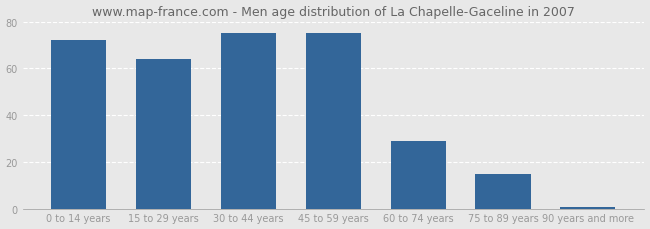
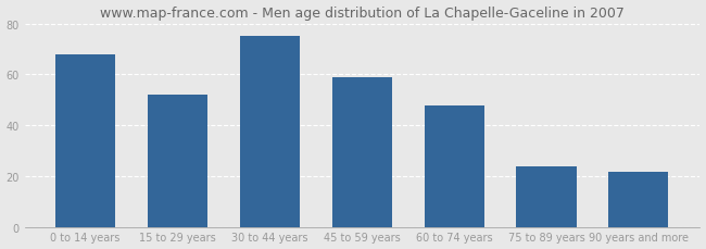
0 to 14 years: 72 -> 68
15 to 29 years: 64 -> 52
45 to 59 years: 75 -> 59
60 to 74 years: 29 -> 48
75 to 89 years: 15 -> 24
90 years and more: 1 -> 22
